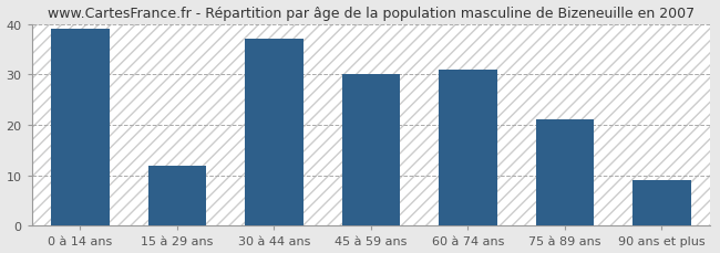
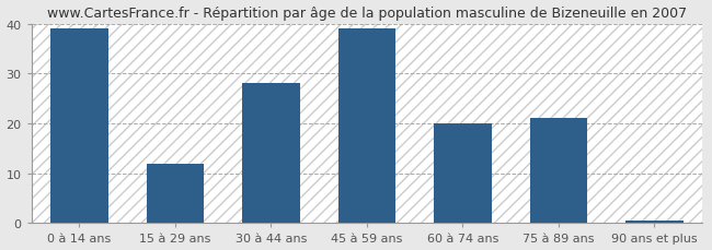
30 à 44 ans: 37.0 -> 28.0
45 à 59 ans: 30.0 -> 39.0
60 à 74 ans: 31.0 -> 20.0
90 ans et plus: 9.0 -> 0.5
